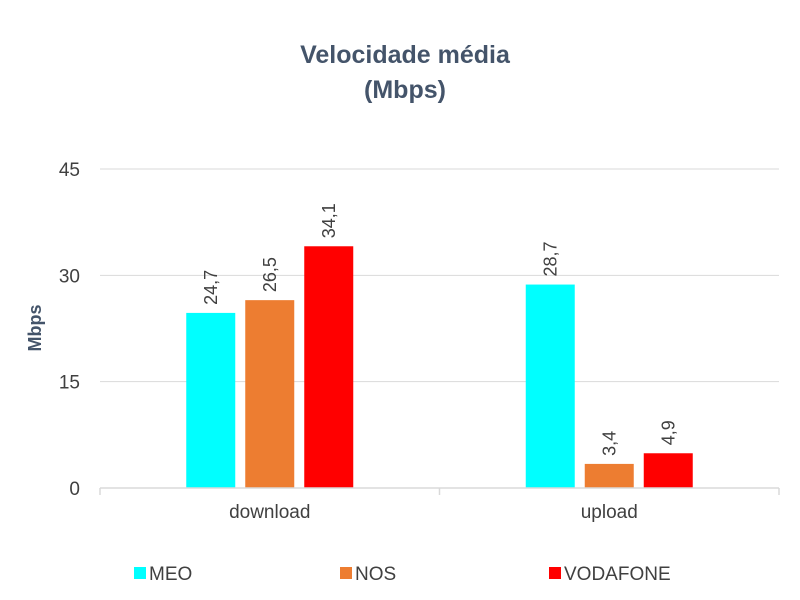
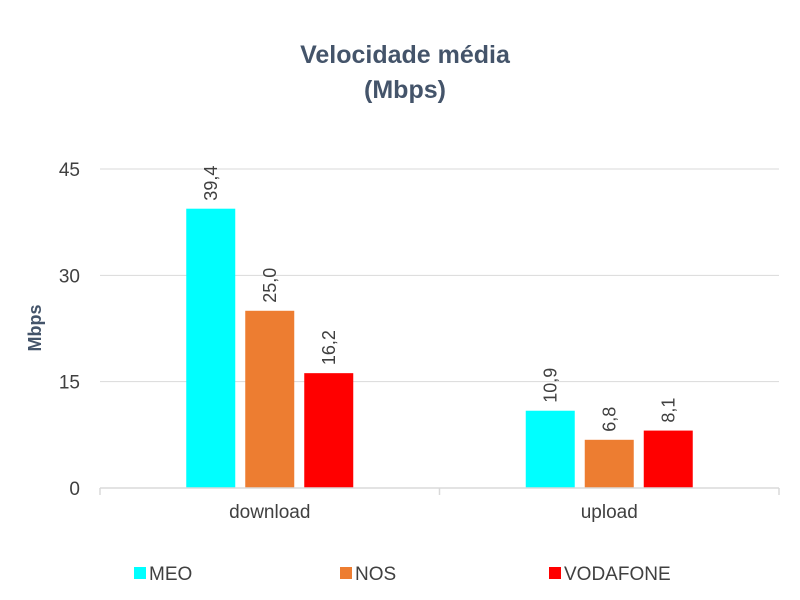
MEO/download: 24,7 -> 39,4
NOS/download: 26,5 -> 25,0
VODAFONE/download: 34,1 -> 16,2
MEO/upload: 28,7 -> 10,9
NOS/upload: 3,4 -> 6,8
VODAFONE/upload: 4,9 -> 8,1
